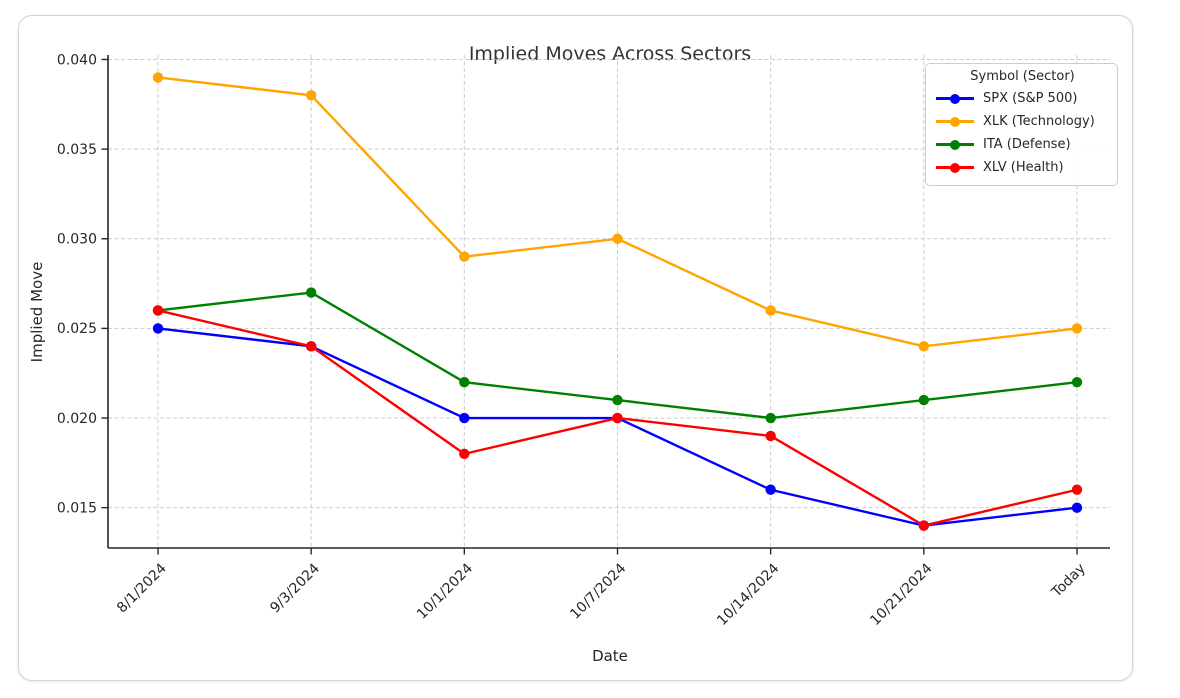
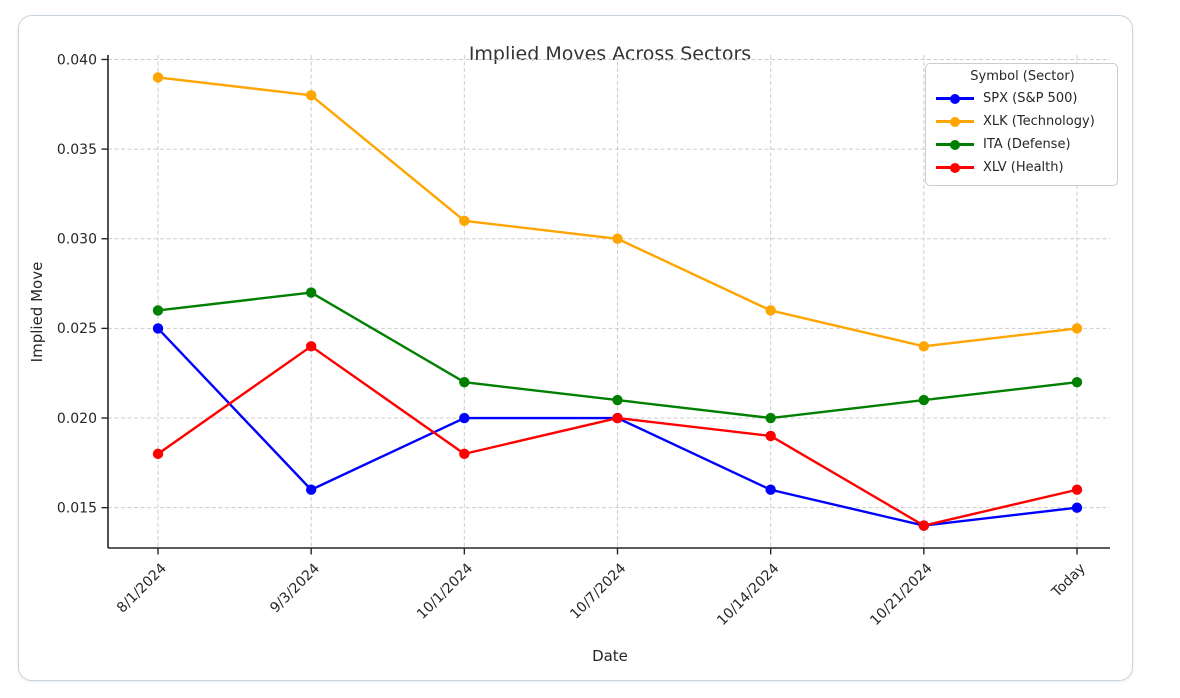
XLV (Health)/8/1/2024: 0.026 -> 0.018
SPX (S&P 500)/9/3/2024: 0.024 -> 0.016
XLK (Technology)/10/1/2024: 0.029 -> 0.031
